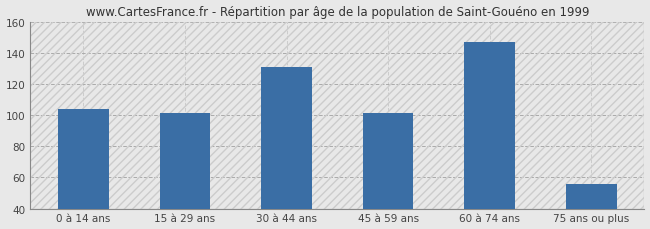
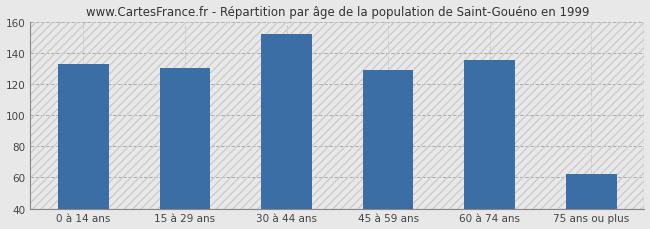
0 à 14 ans: 104 -> 133
15 à 29 ans: 101 -> 130
30 à 44 ans: 131 -> 152
45 à 59 ans: 101 -> 129
60 à 74 ans: 147 -> 135
75 ans ou plus: 56 -> 62
